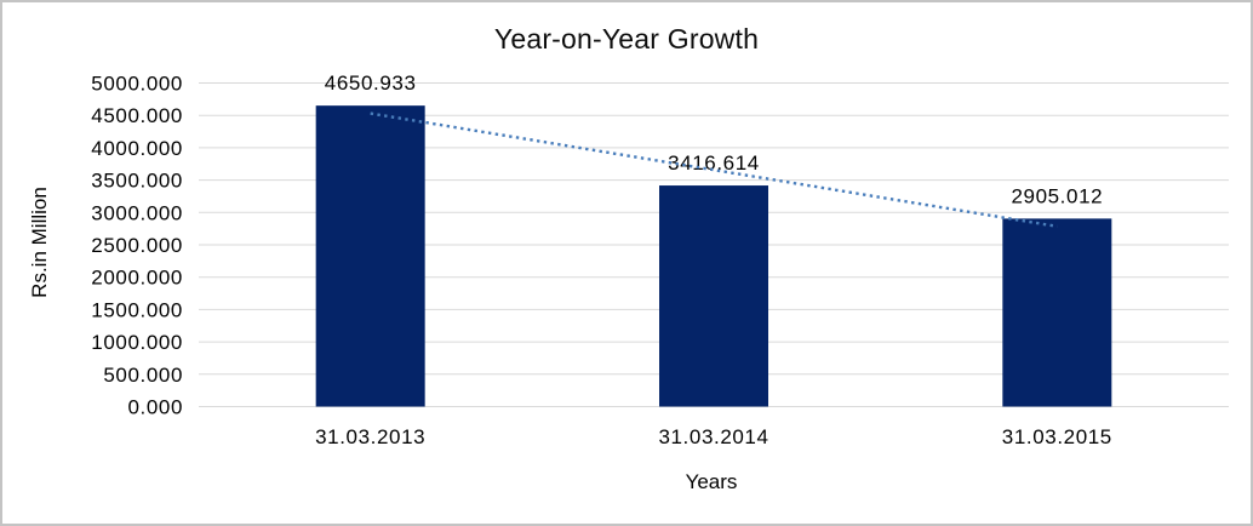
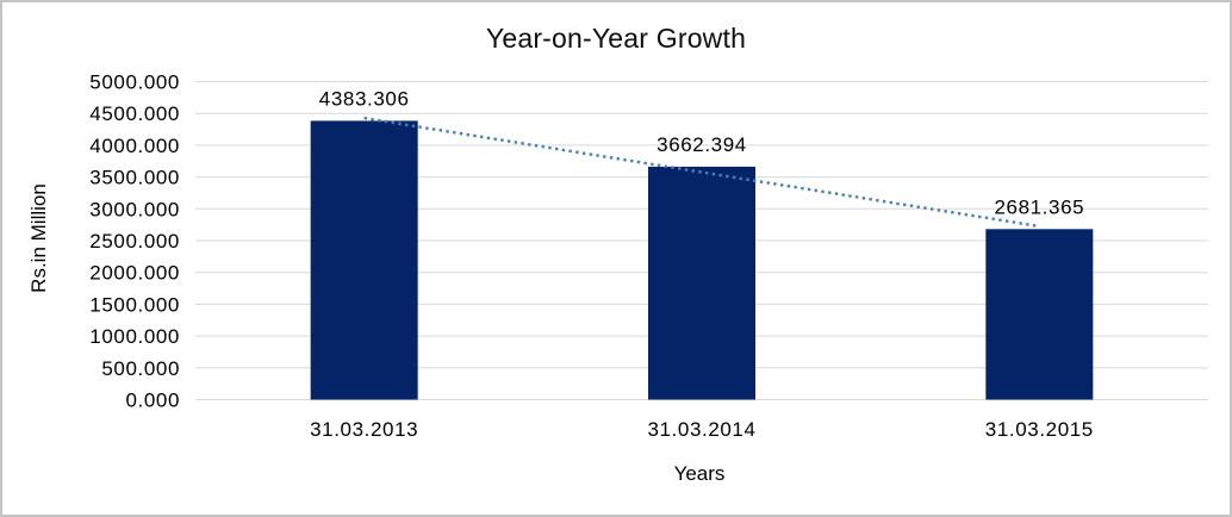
31.03.2013: 4650.933 -> 4383.306
31.03.2014: 3416.614 -> 3662.394
31.03.2015: 2905.012 -> 2681.365
